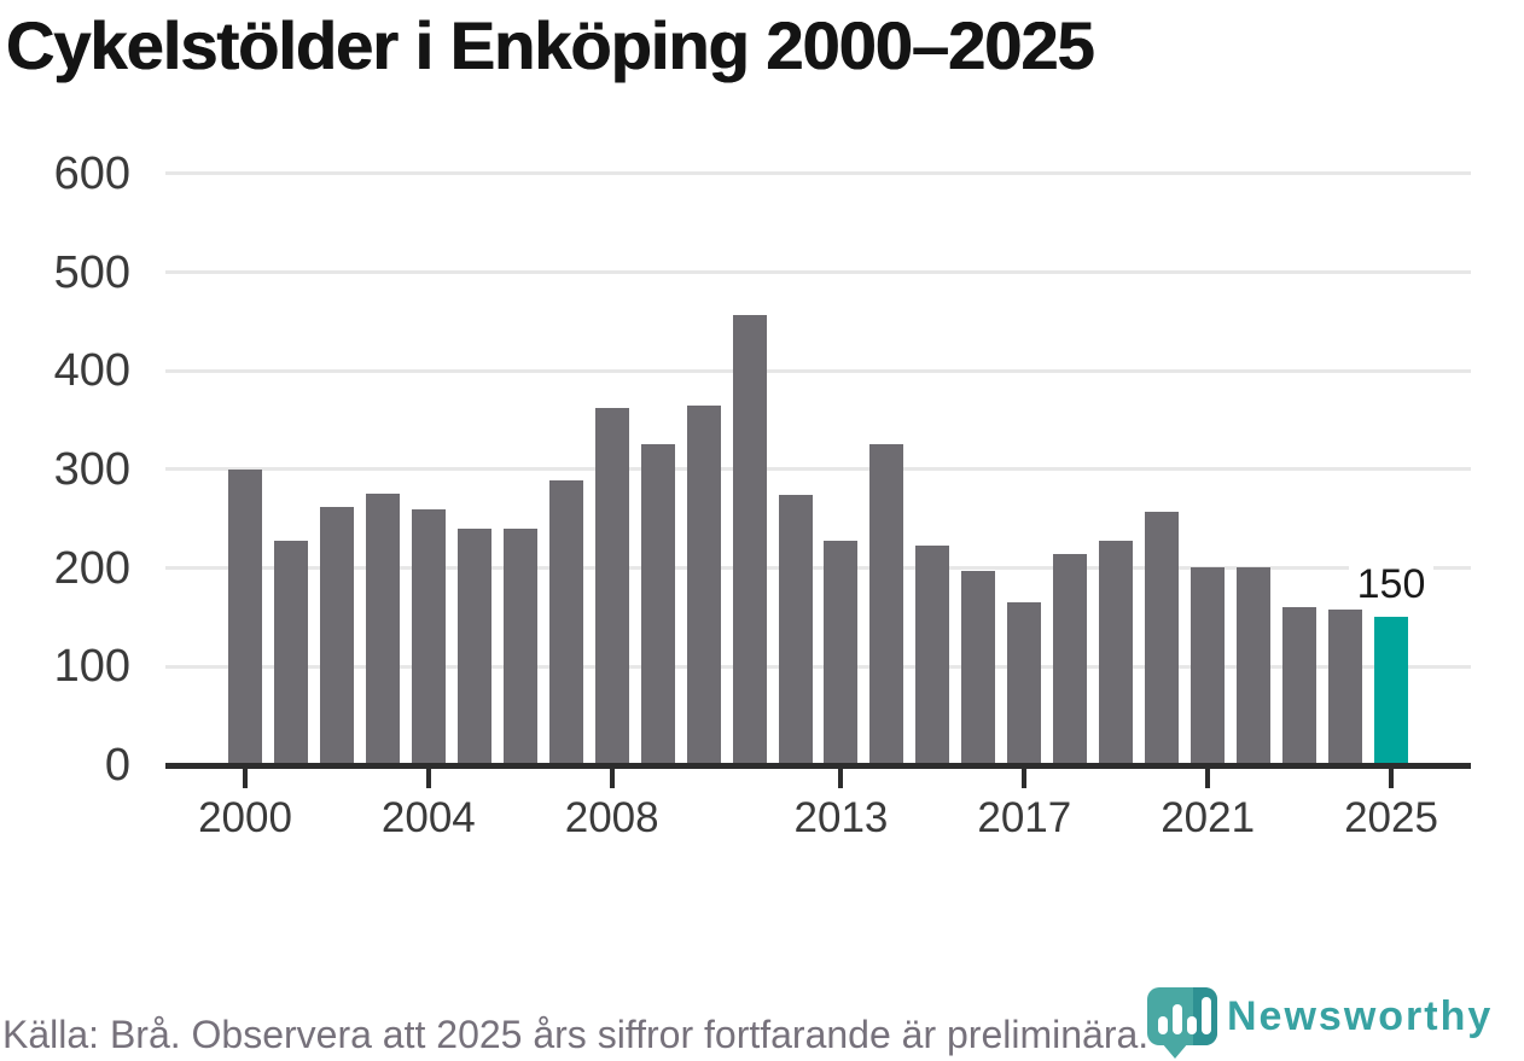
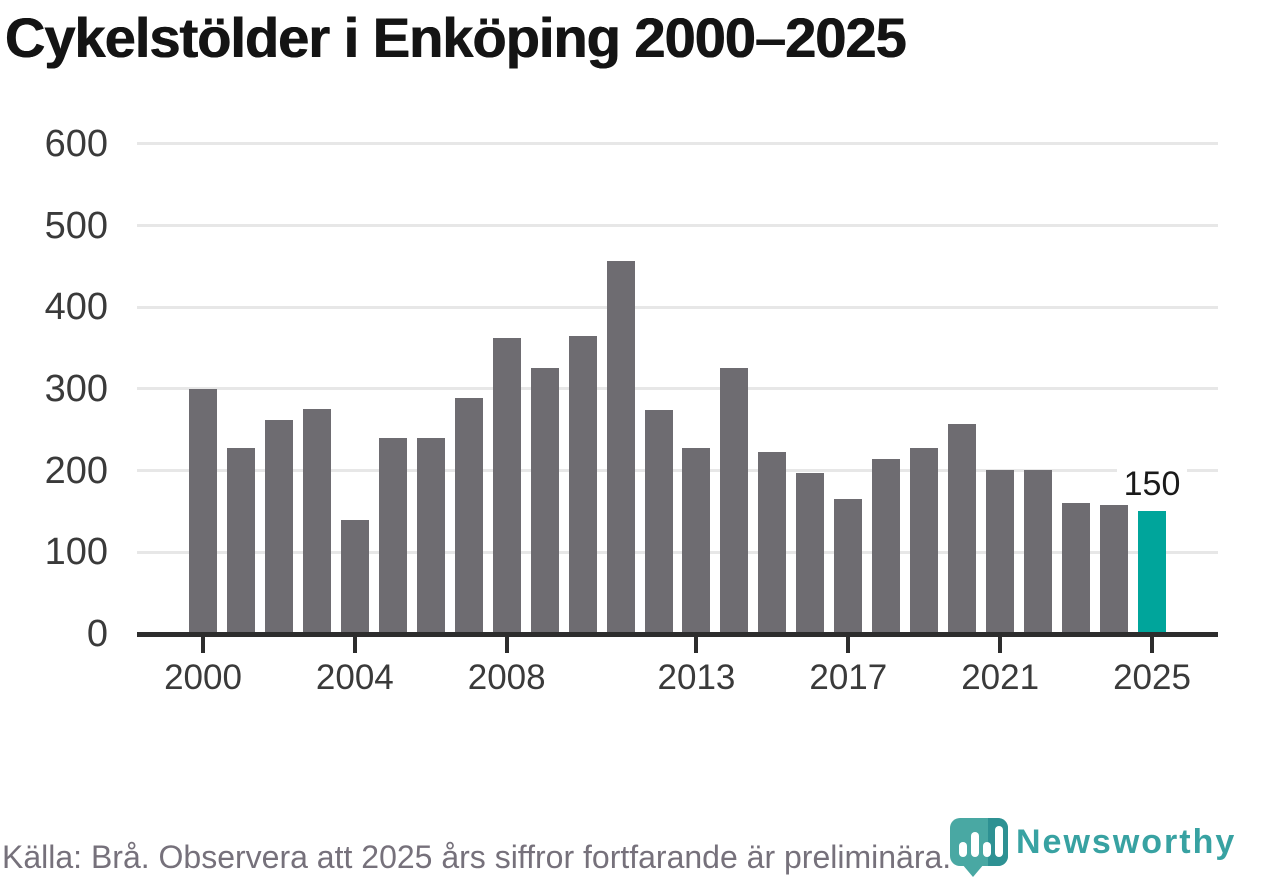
2004: 260 -> 140
